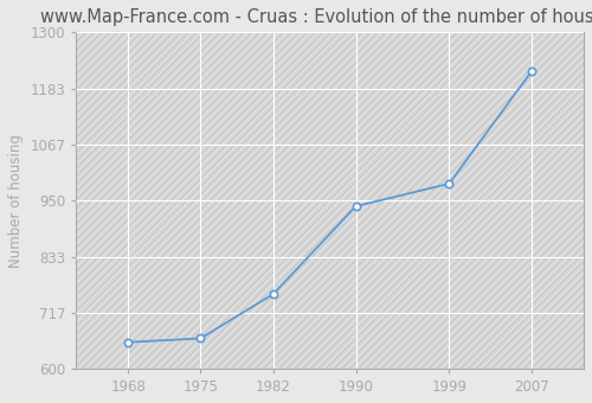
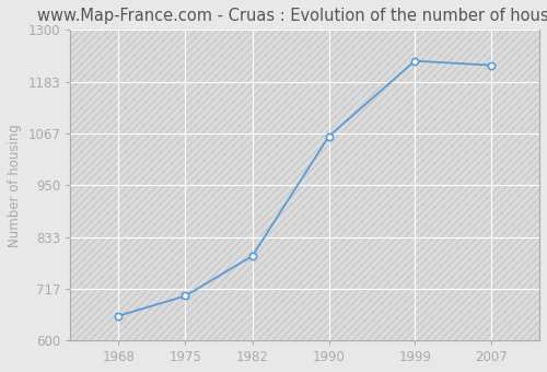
1975: 663 -> 700
1982: 755 -> 790
1990: 938 -> 1060
1999: 985 -> 1230
